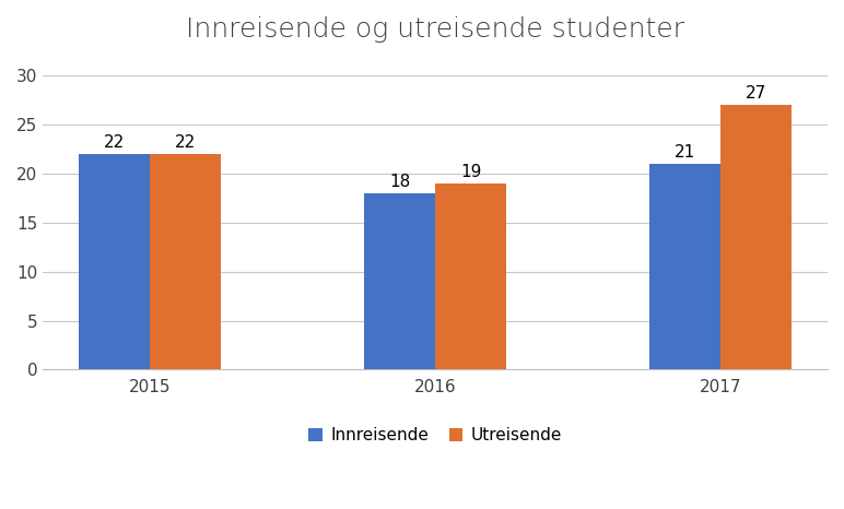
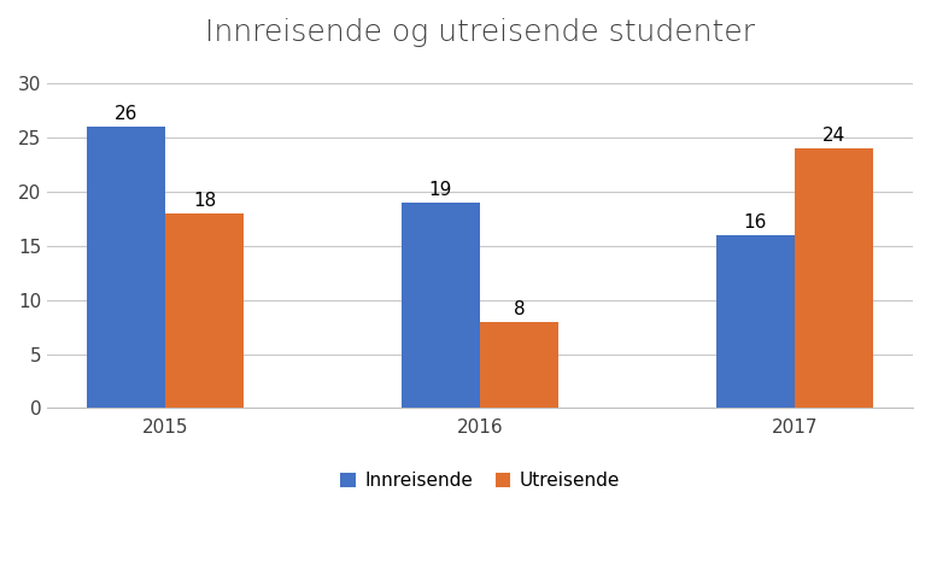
Innreisende/2015: 22 -> 26
Utreisende/2015: 22 -> 18
Innreisende/2016: 18 -> 19
Utreisende/2016: 19 -> 8
Innreisende/2017: 21 -> 16
Utreisende/2017: 27 -> 24
